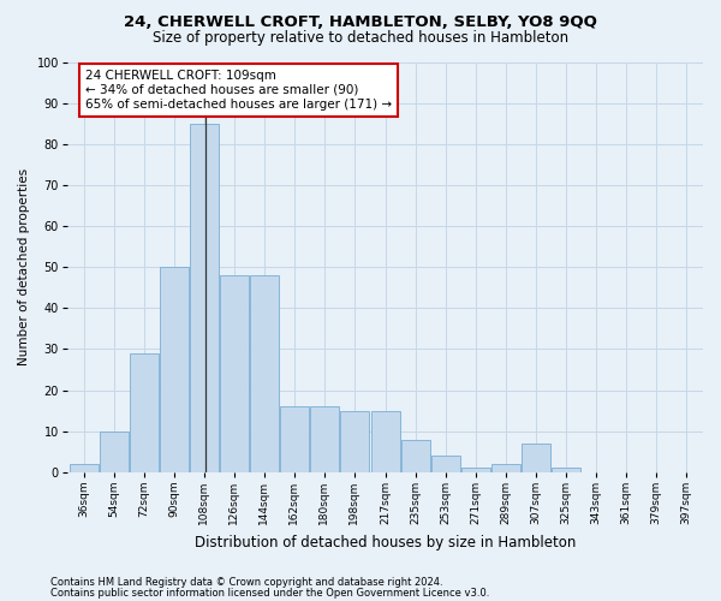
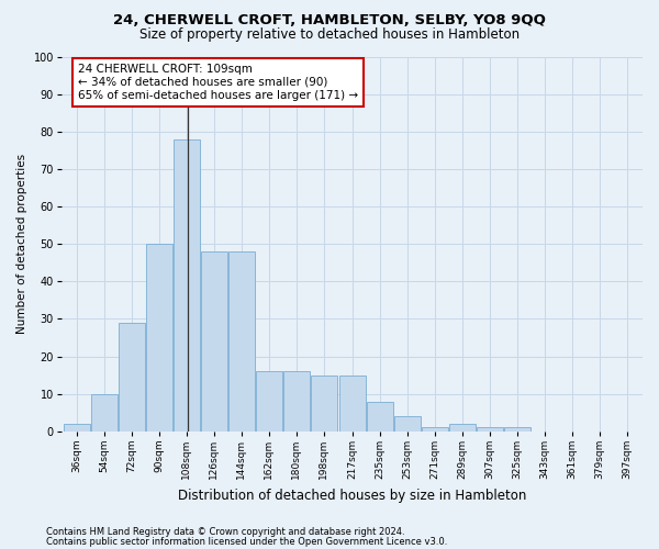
108sqm: 85 -> 78
307sqm: 7 -> 1
